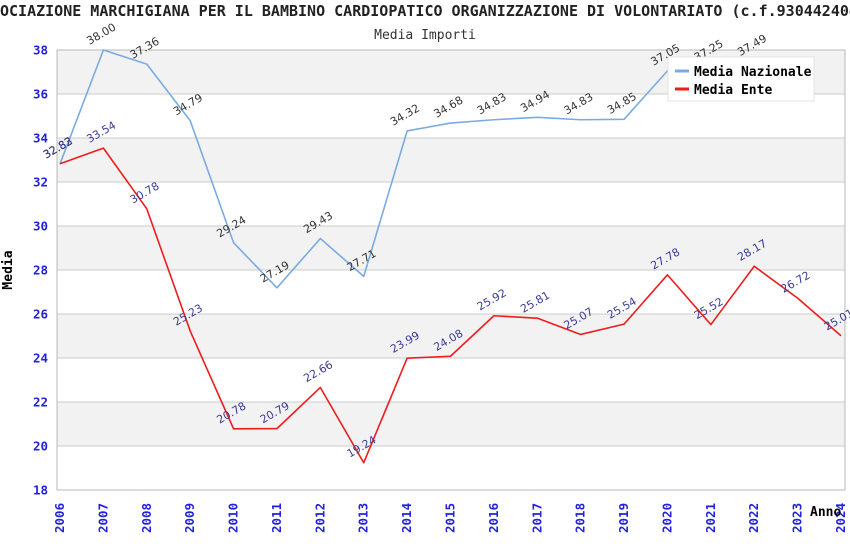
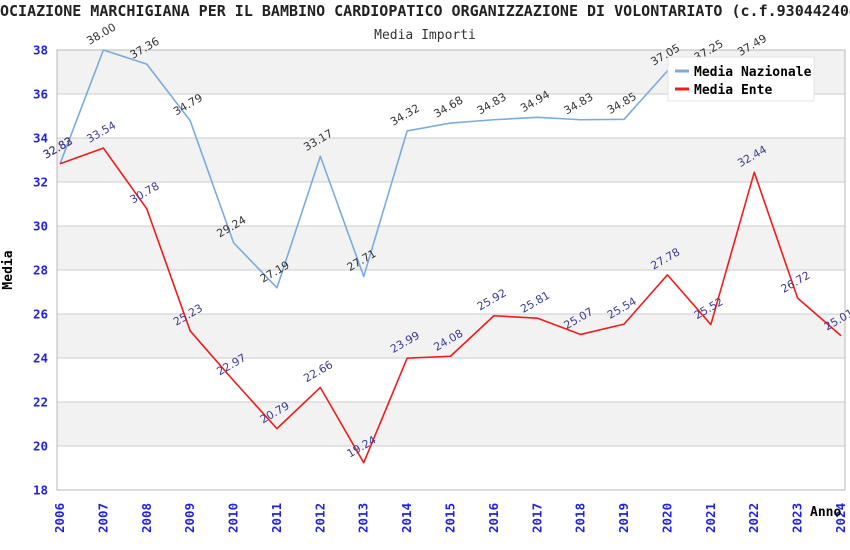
Media Ente/2010: 20.78 -> 22.97
Media Nazionale/2012: 29.43 -> 33.17
Media Ente/2022: 28.17 -> 32.44
